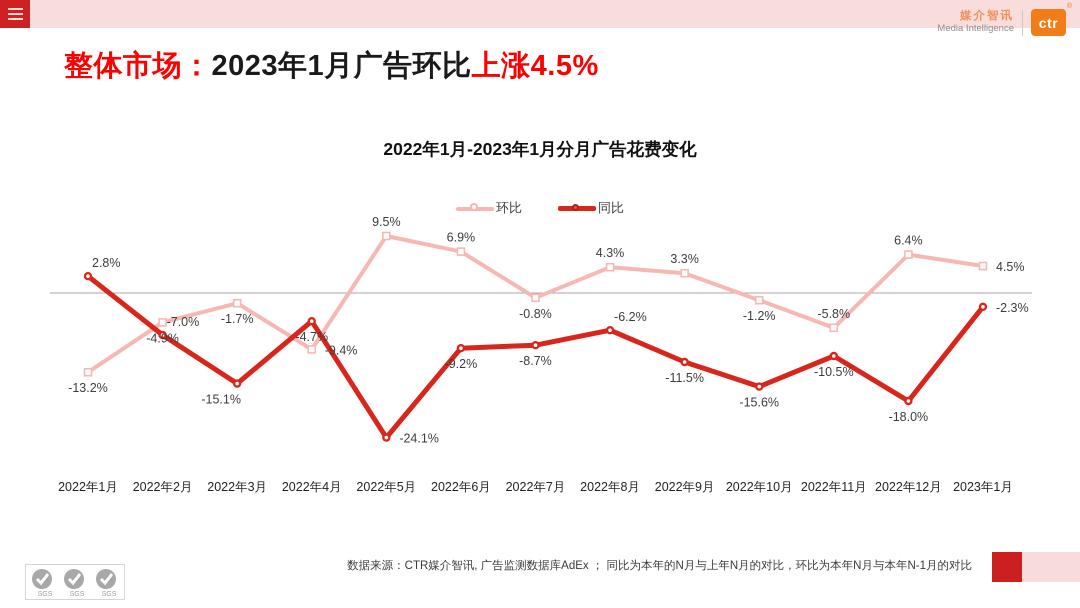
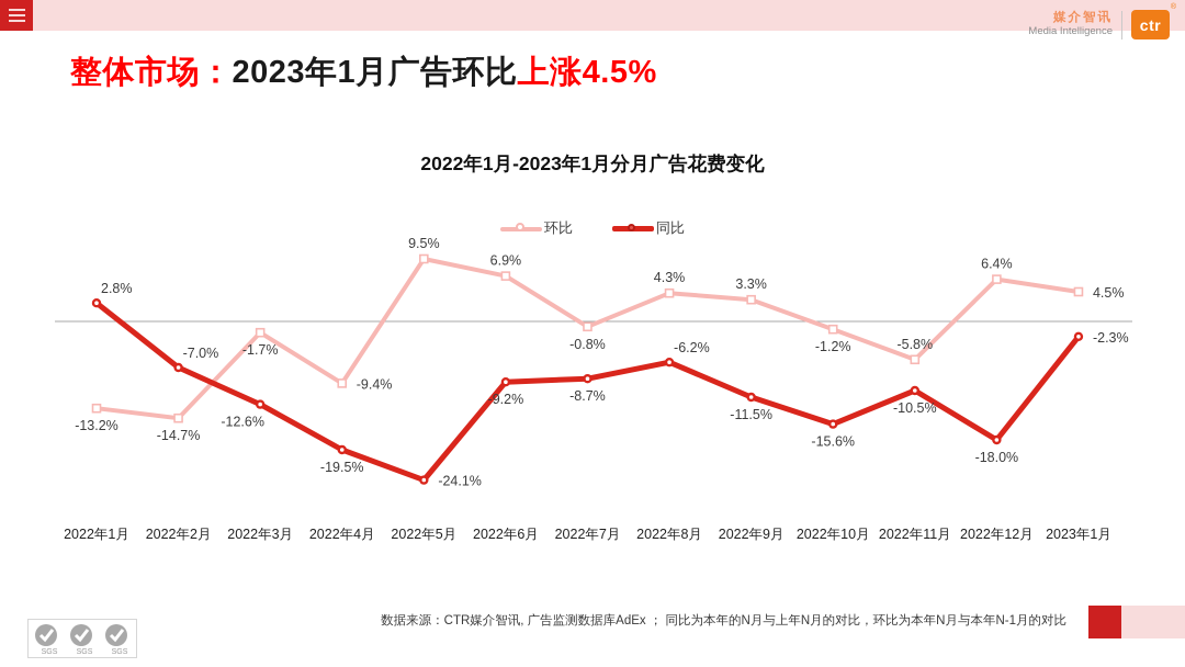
环比/2022年2月: -4.9% -> -14.7%
同比/2022年3月: -15.1% -> -12.6%
同比/2022年4月: -4.7% -> -19.5%
